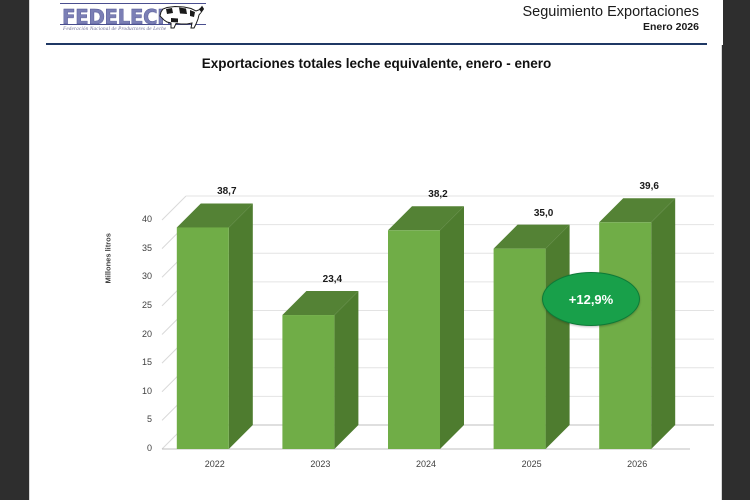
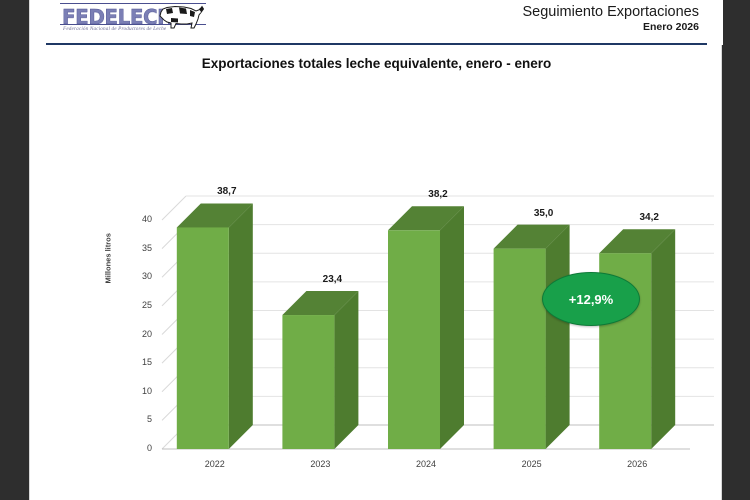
2026: 39,6 -> 34,2
